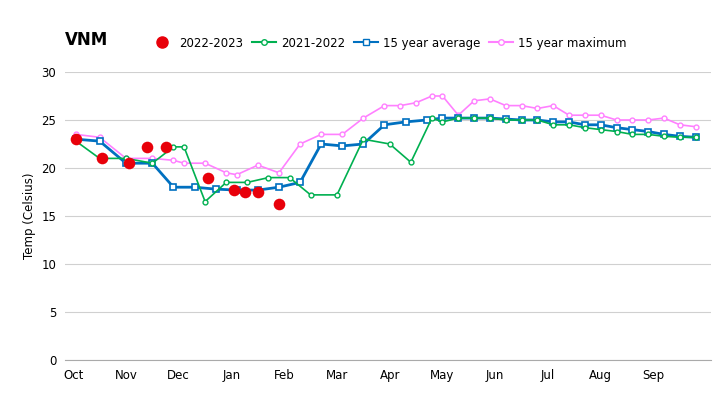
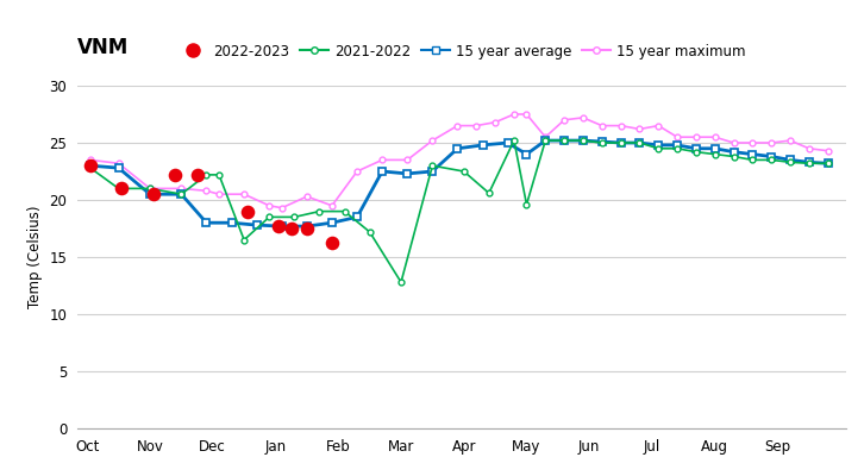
2021-2022/Mar: 17.2 -> 12.8
2021-2022/May: 24.8 -> 19.6
15 year average/May: 25.2 -> 24.0
